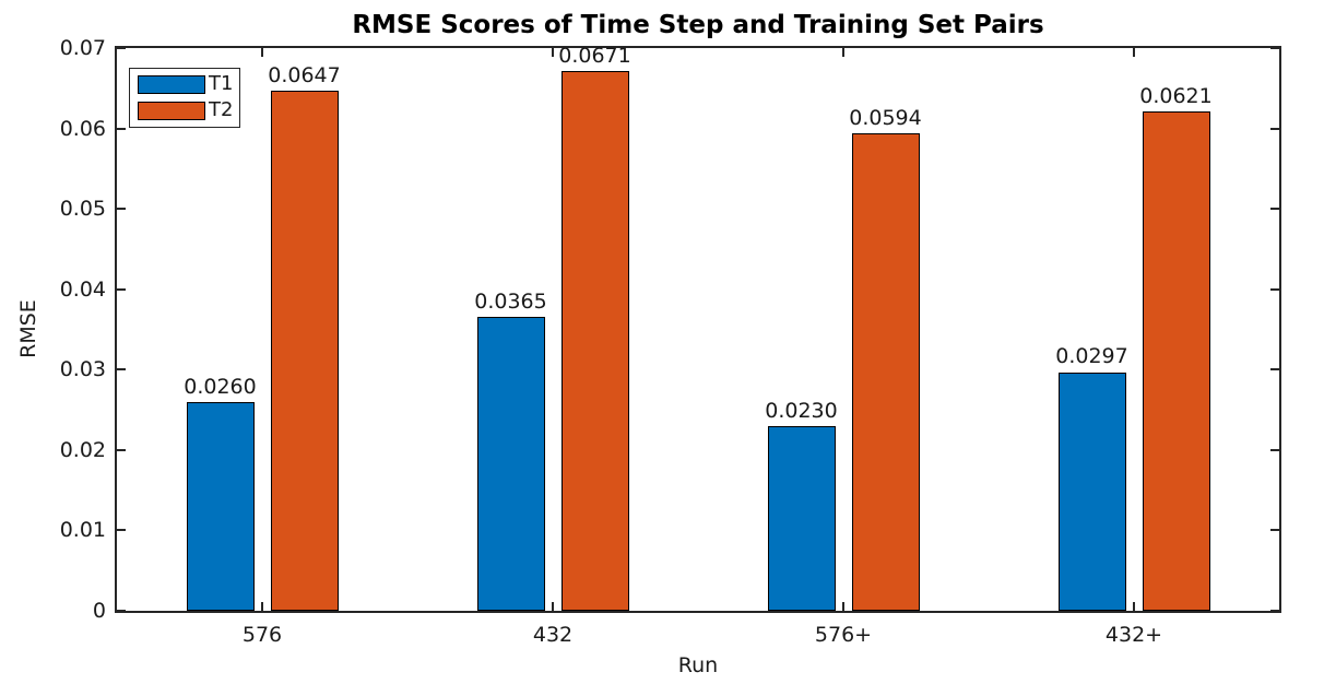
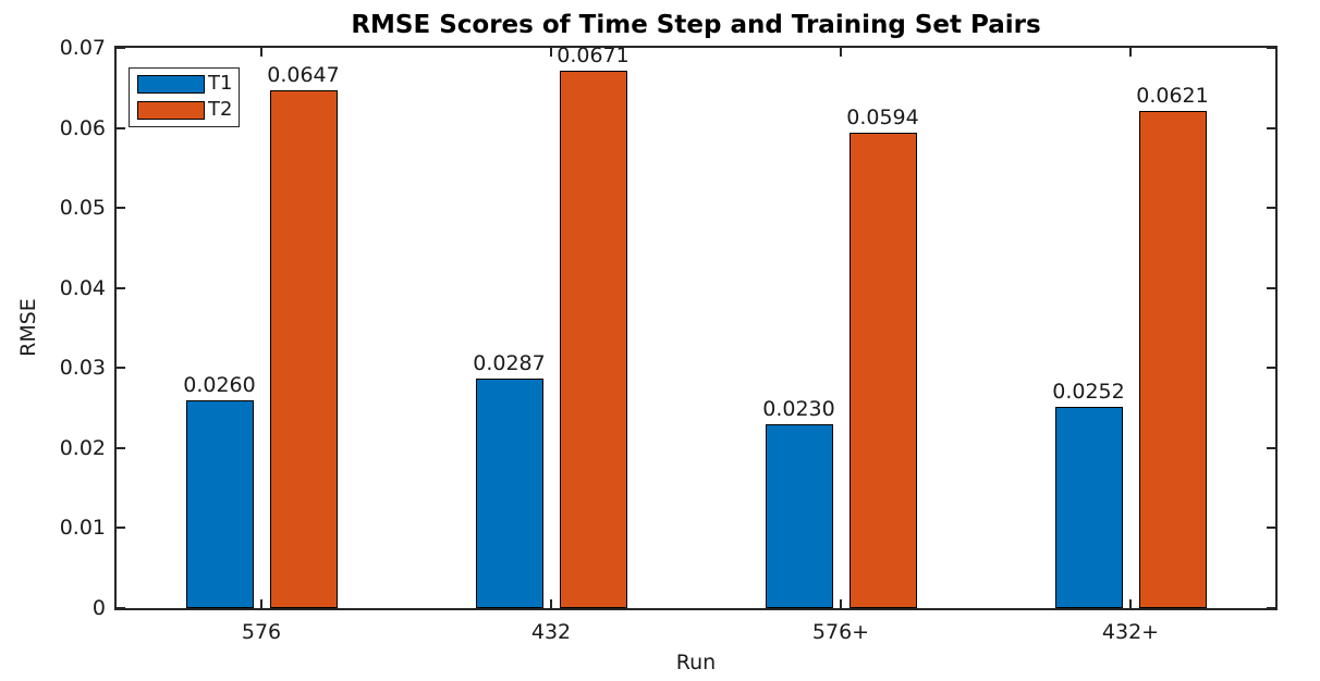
T1/432: 0.0365 -> 0.0287
T1/432+: 0.0297 -> 0.0252
